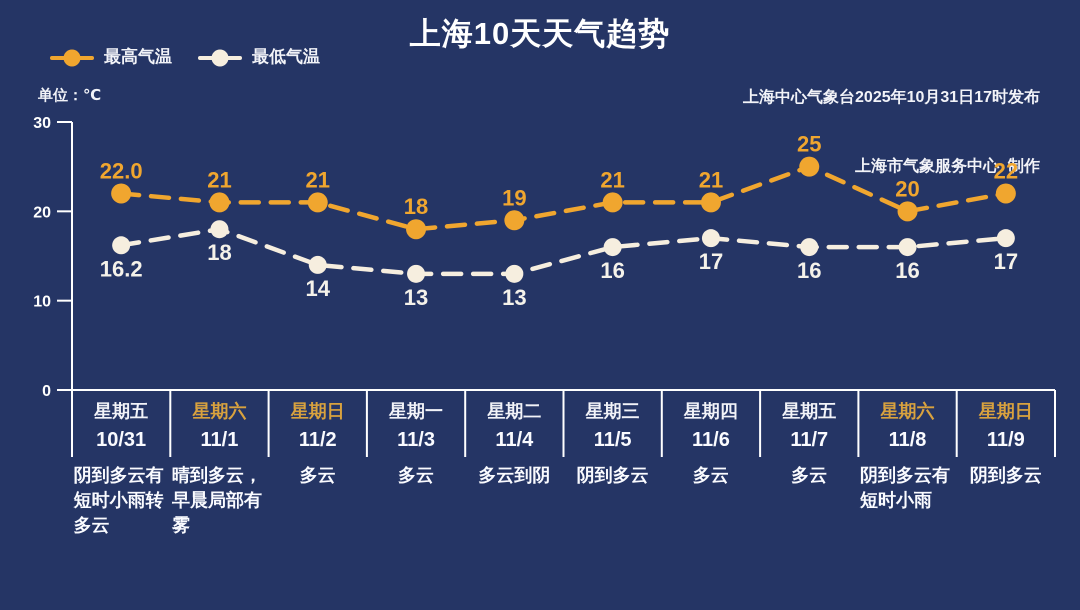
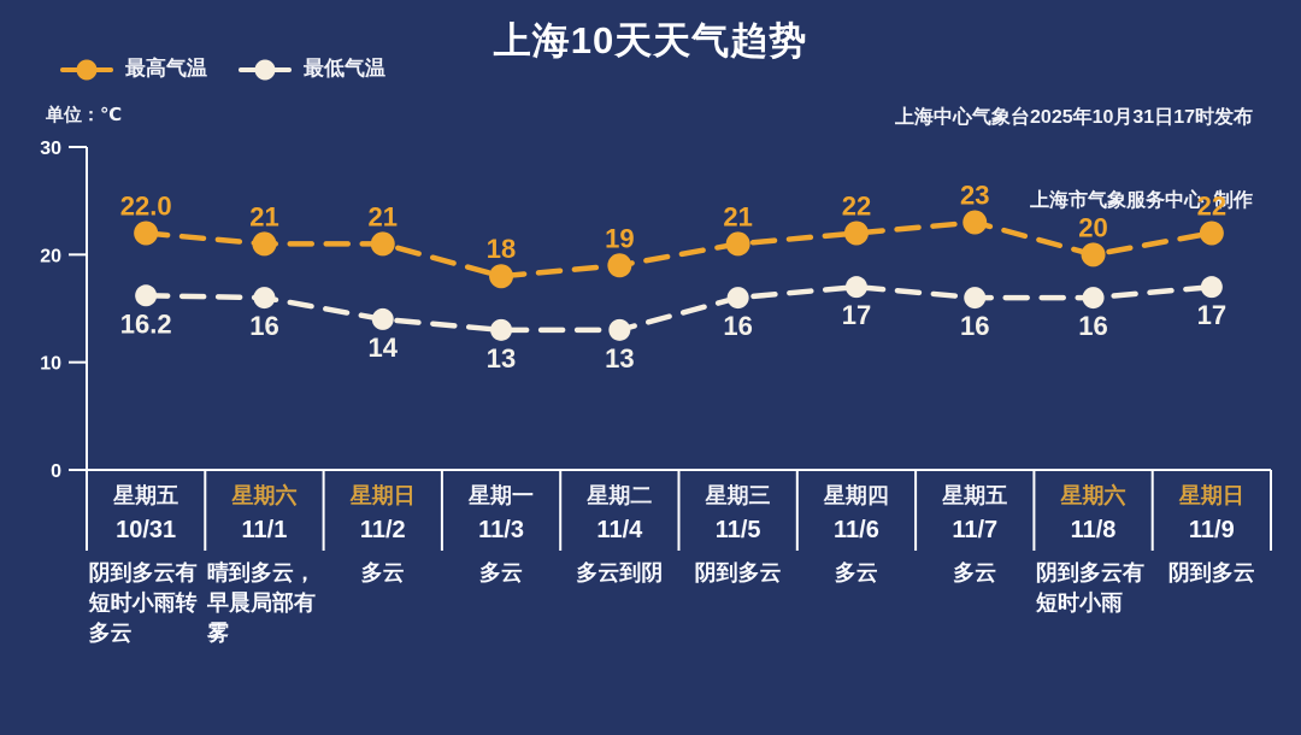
最低气温/11/1: 18 -> 16
最高气温/11/6: 21 -> 22
最高气温/11/7: 25 -> 23
